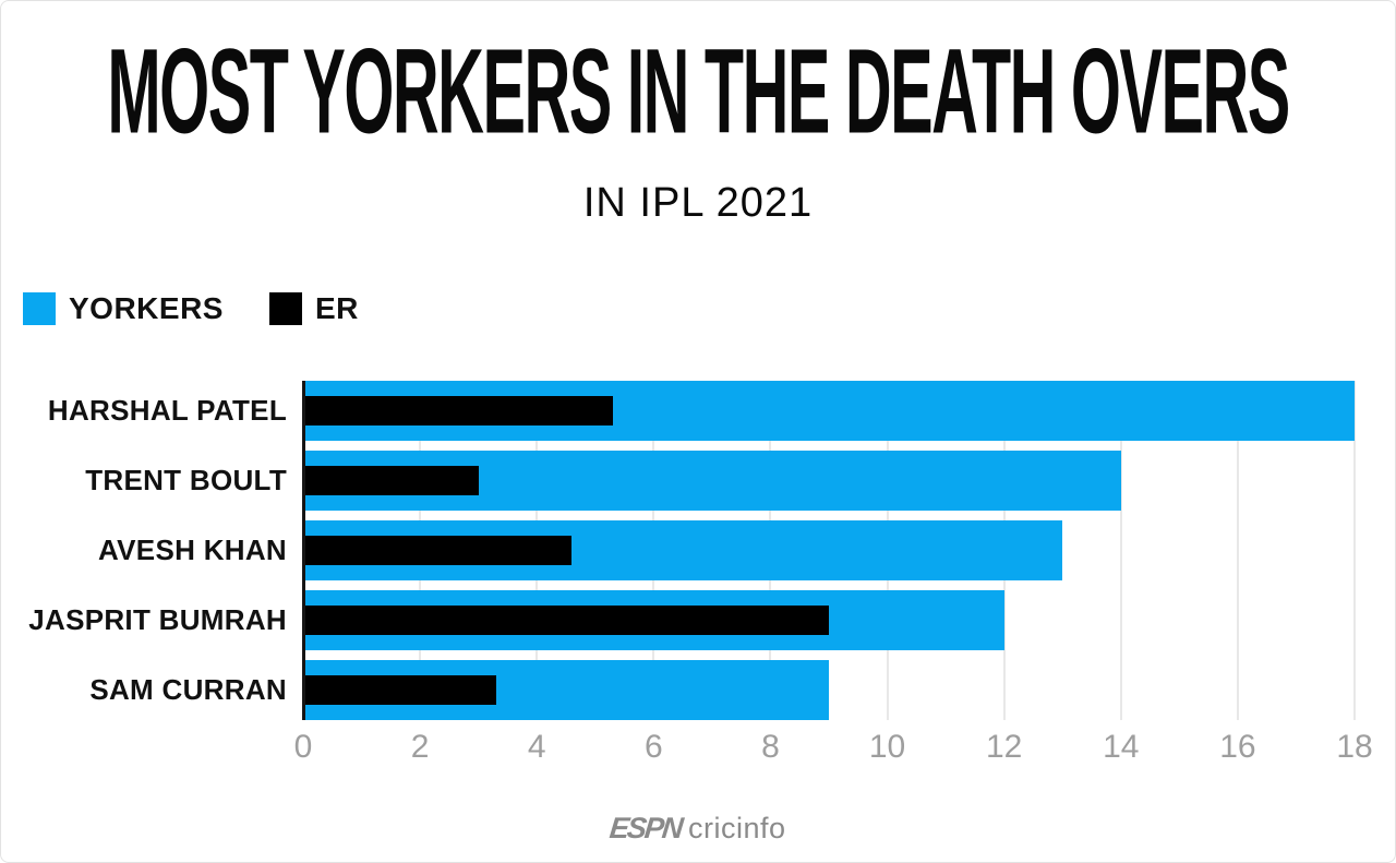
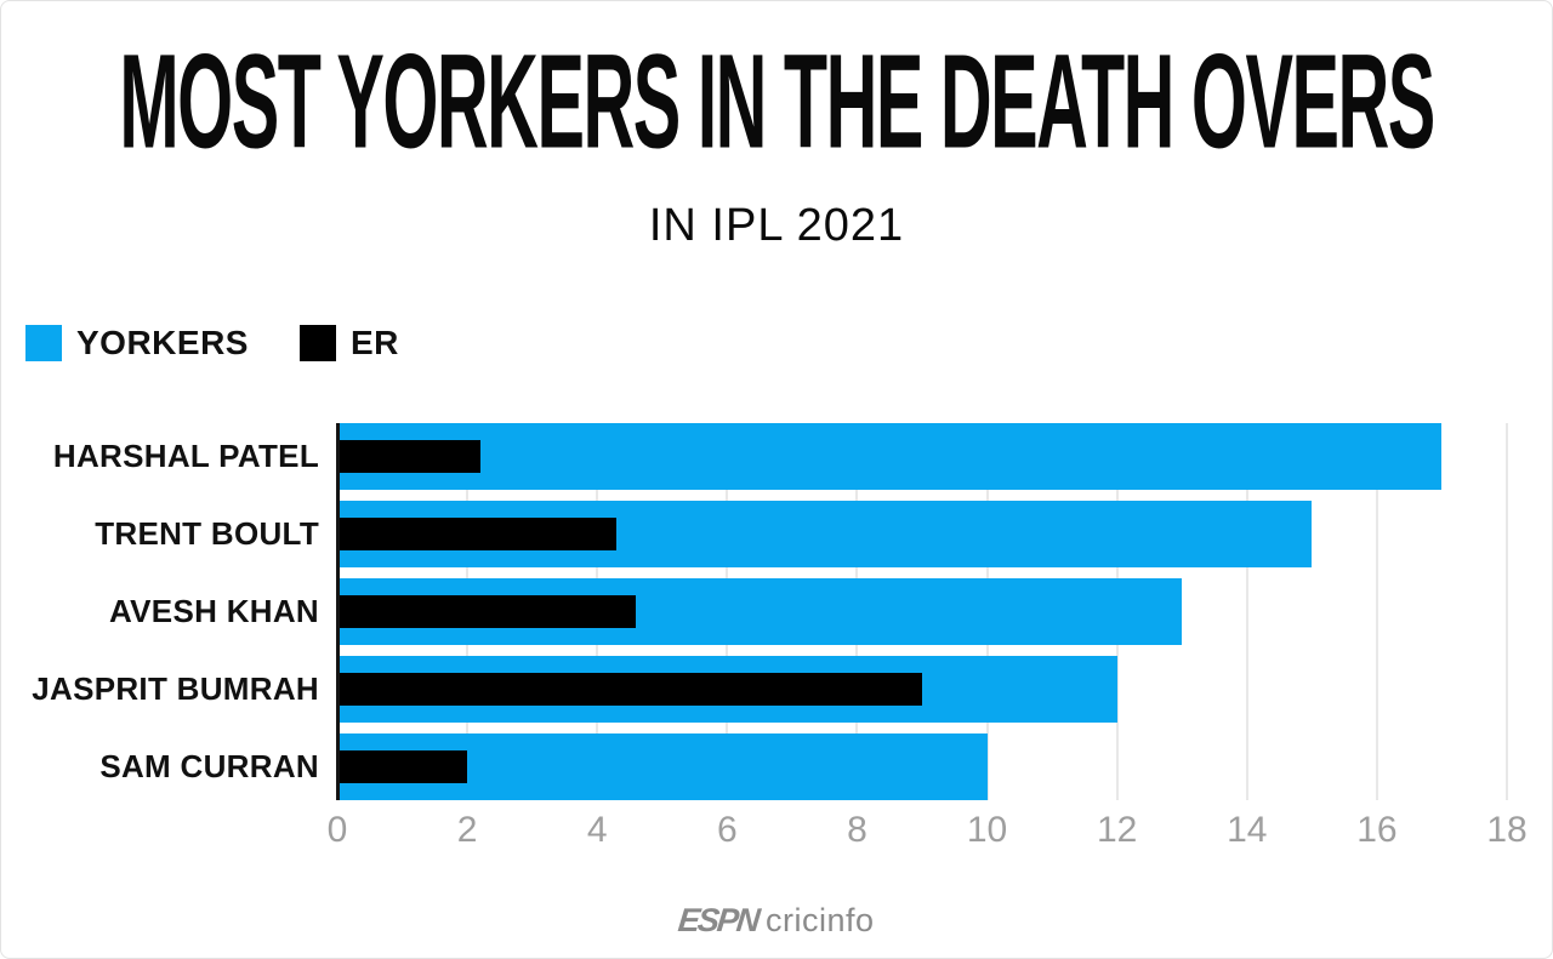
YORKERS/HARSHAL PATEL: 18 -> 17
ER/HARSHAL PATEL: 5.3 -> 2.2
YORKERS/TRENT BOULT: 14 -> 15
ER/TRENT BOULT: 3.0 -> 4.3
YORKERS/SAM CURRAN: 9 -> 10
ER/SAM CURRAN: 3.3 -> 2.0
